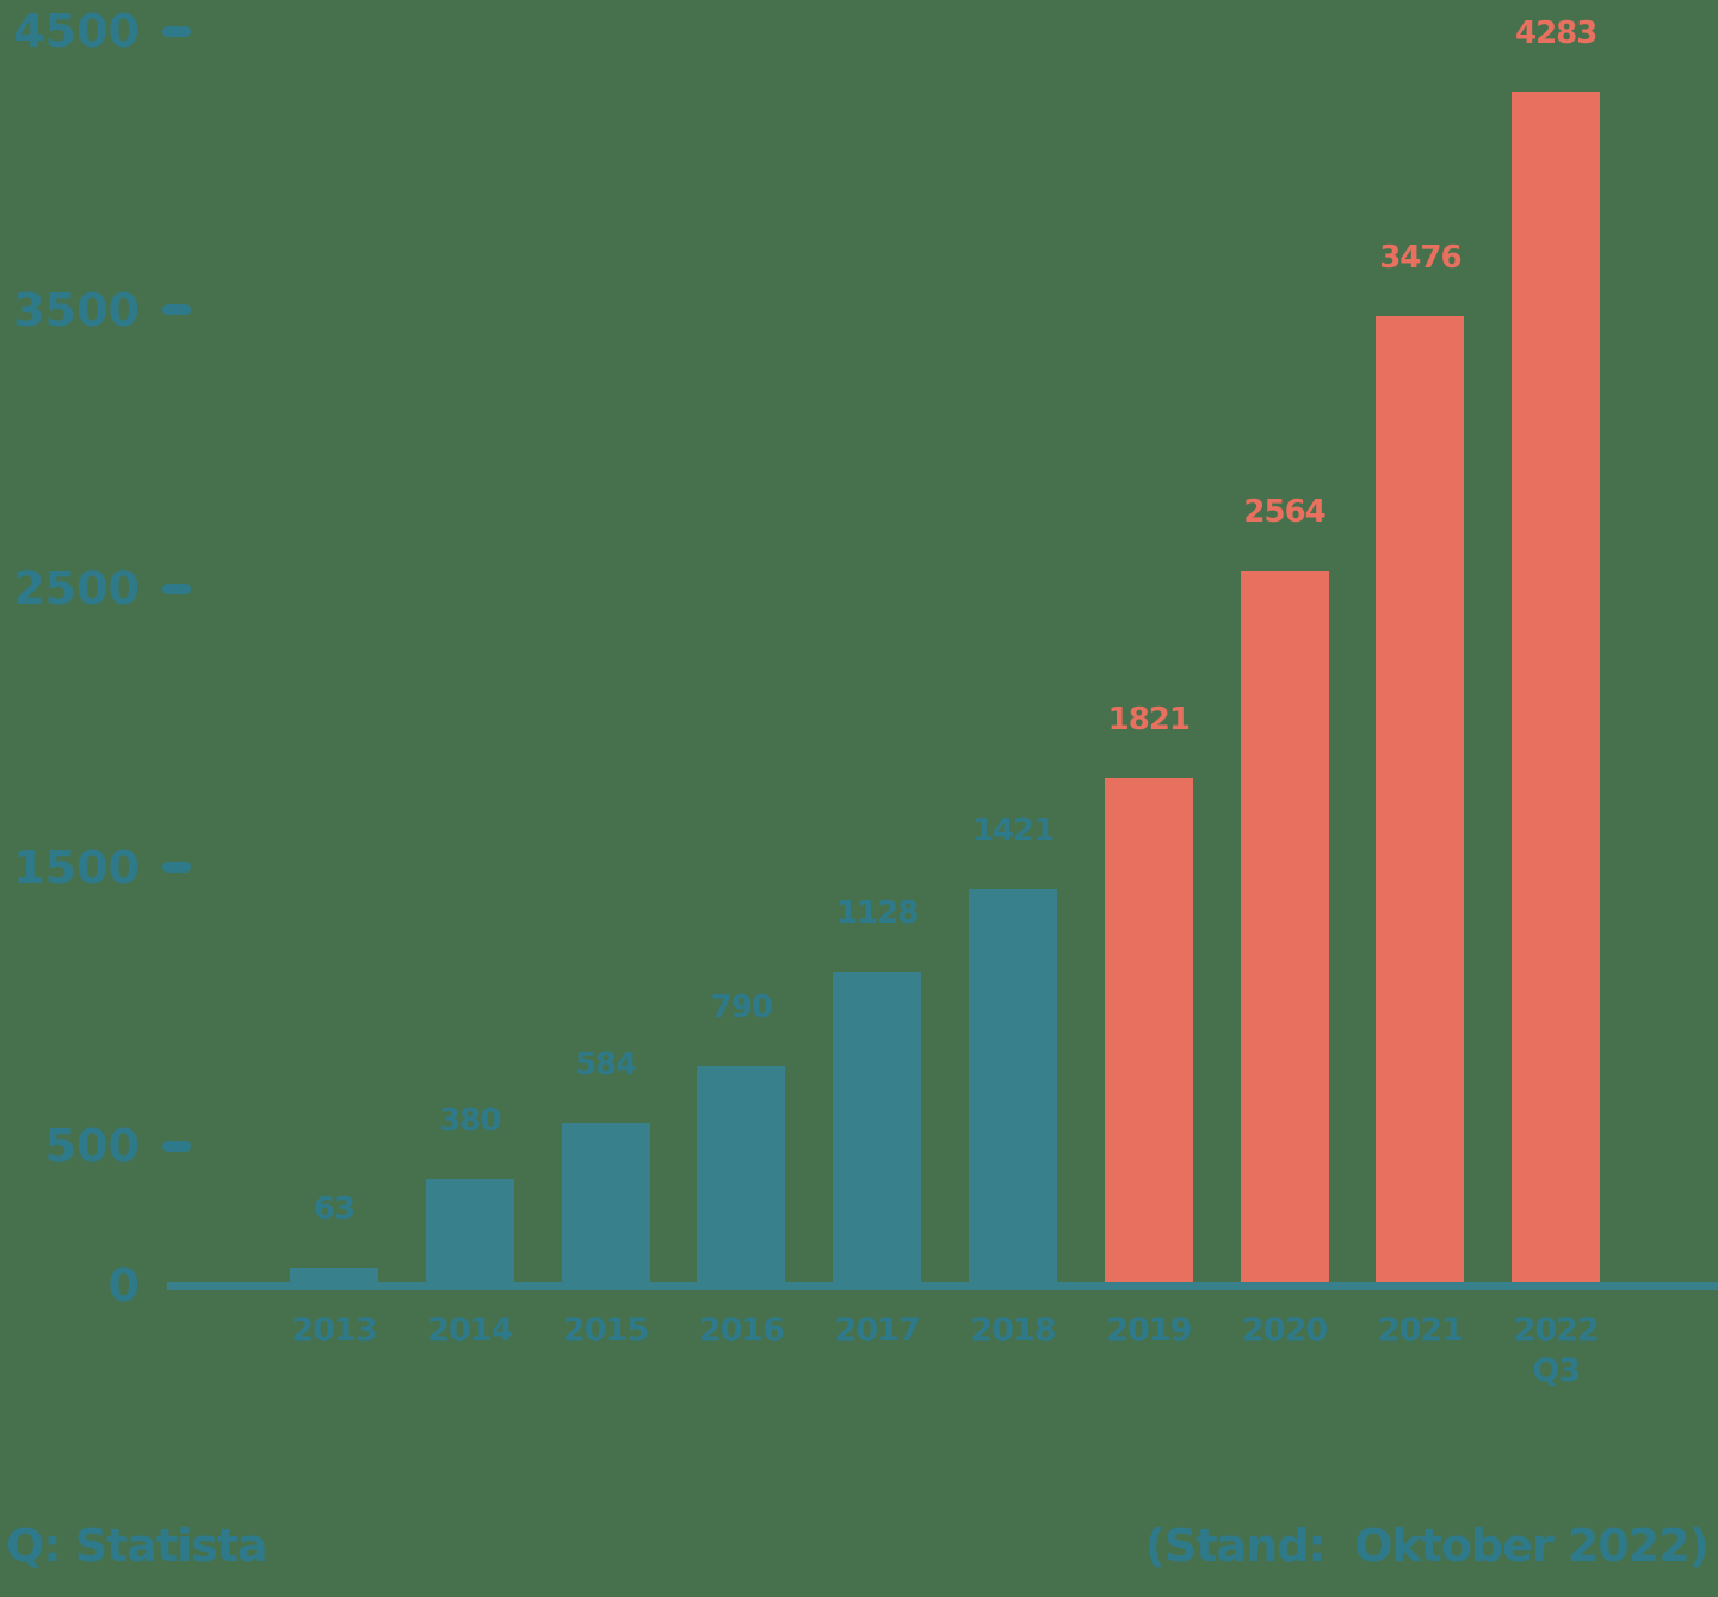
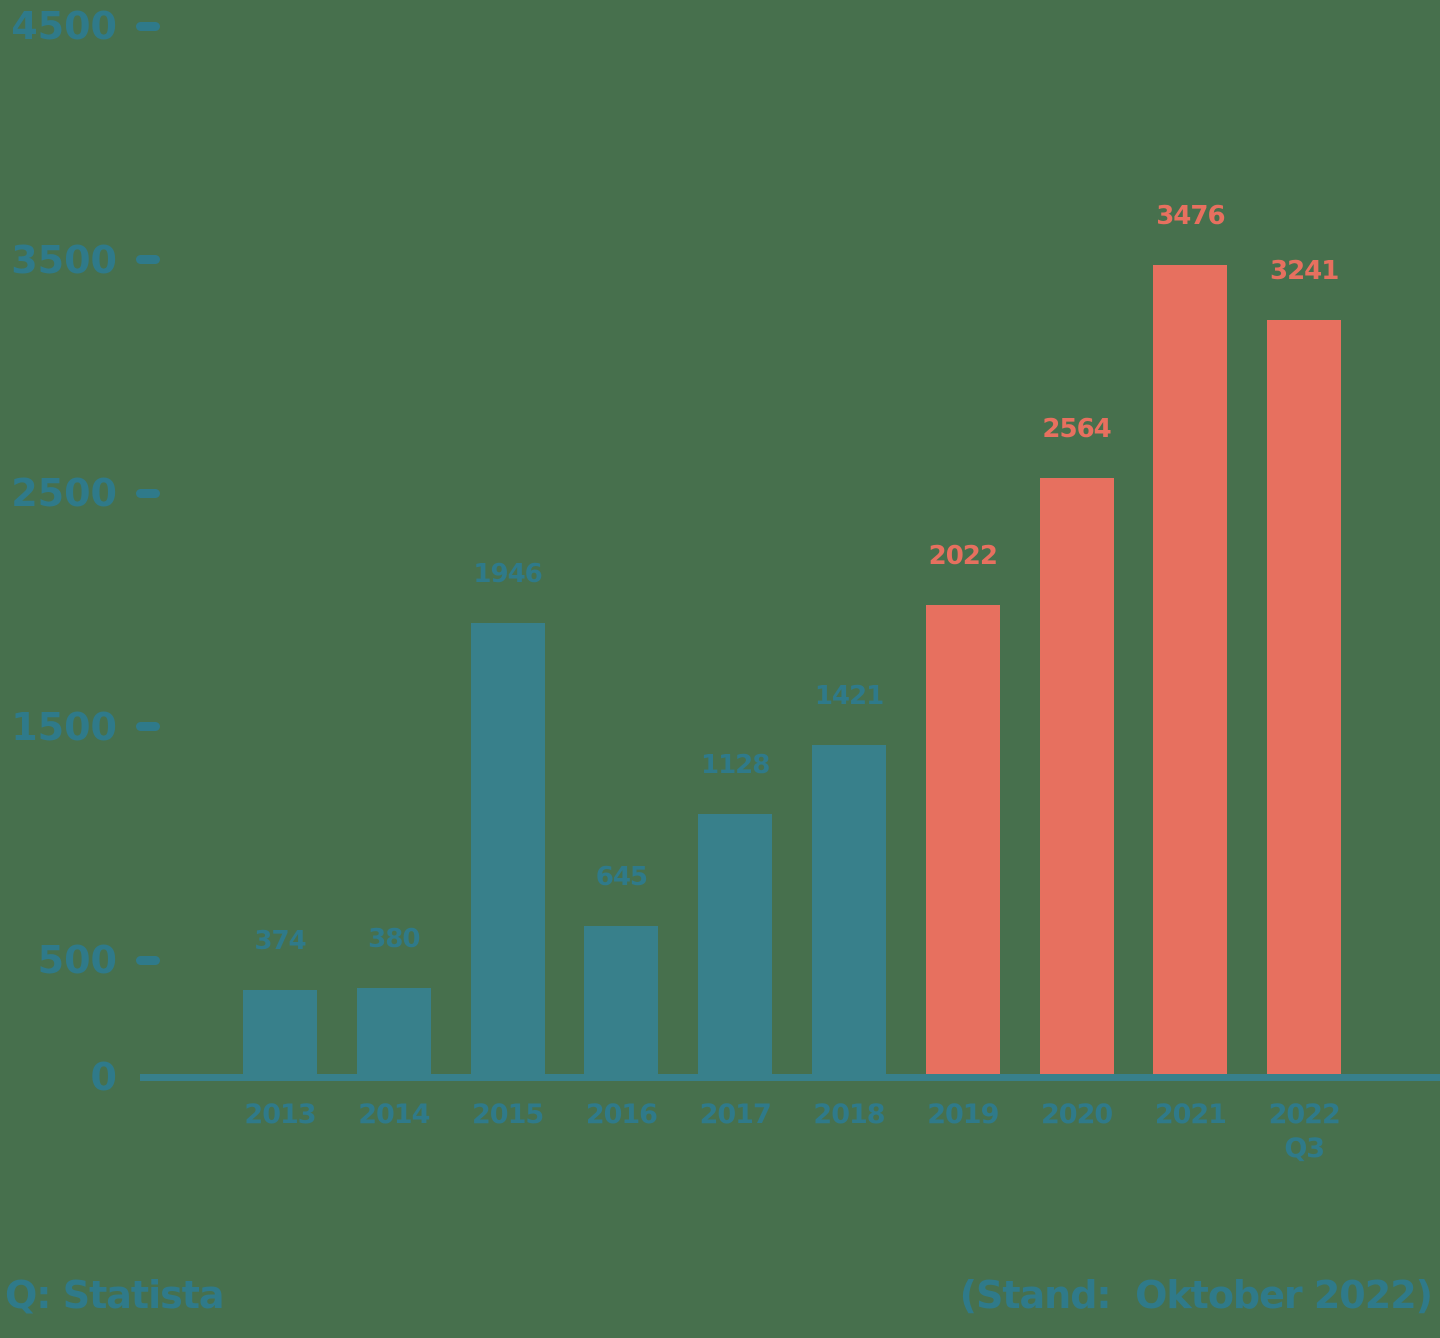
2013: 63 -> 374
2015: 584 -> 1946
2016: 790 -> 645
2019: 1821 -> 2022
2022 Q3: 4283 -> 3241
